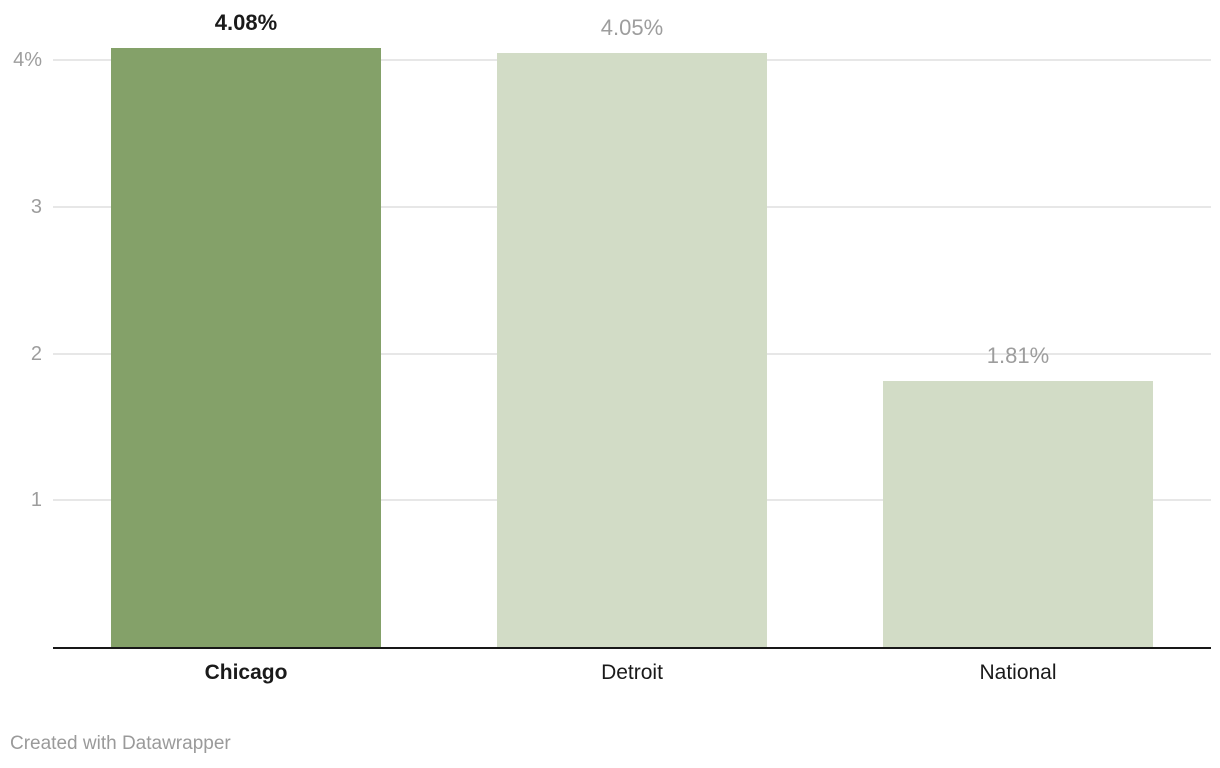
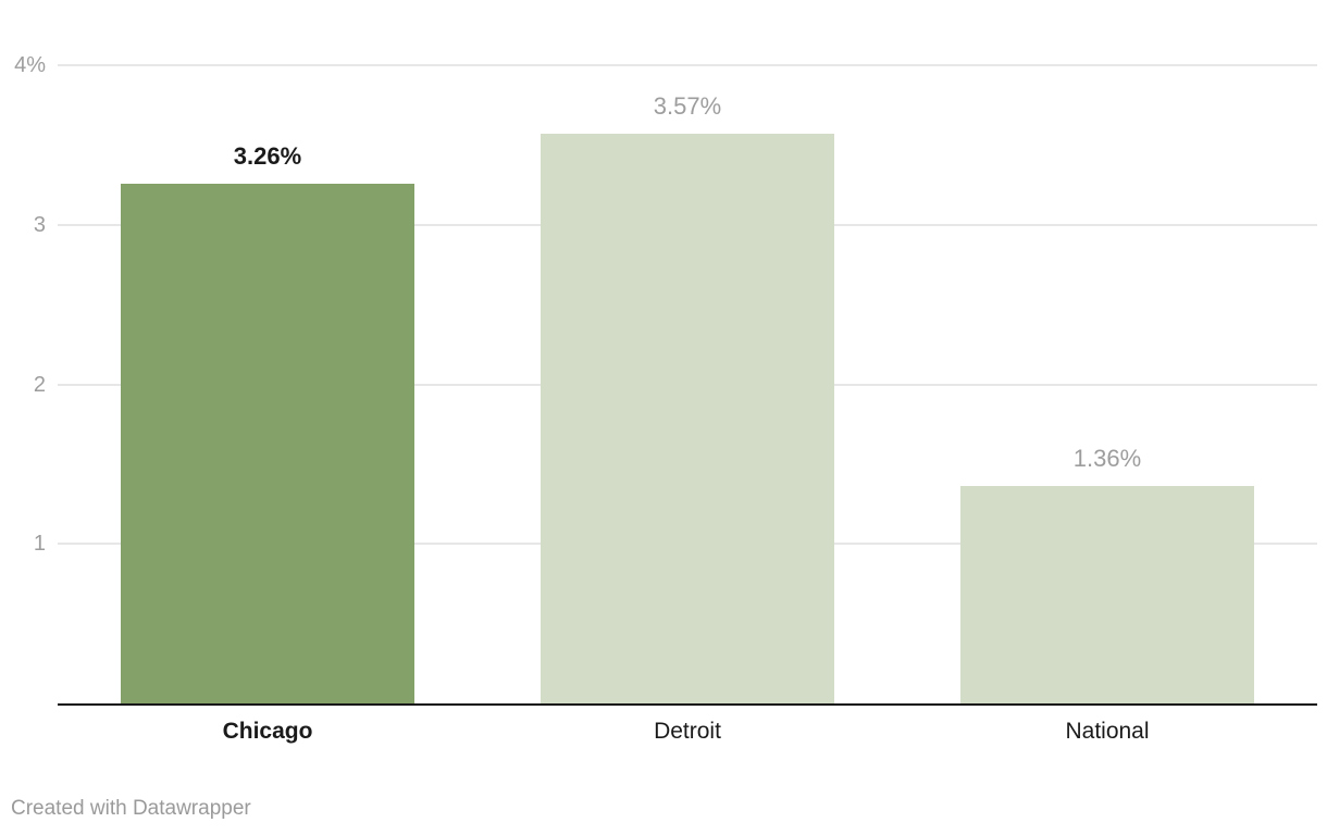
Chicago: 4.08% -> 3.26%
Detroit: 4.05% -> 3.57%
National: 1.81% -> 1.36%
